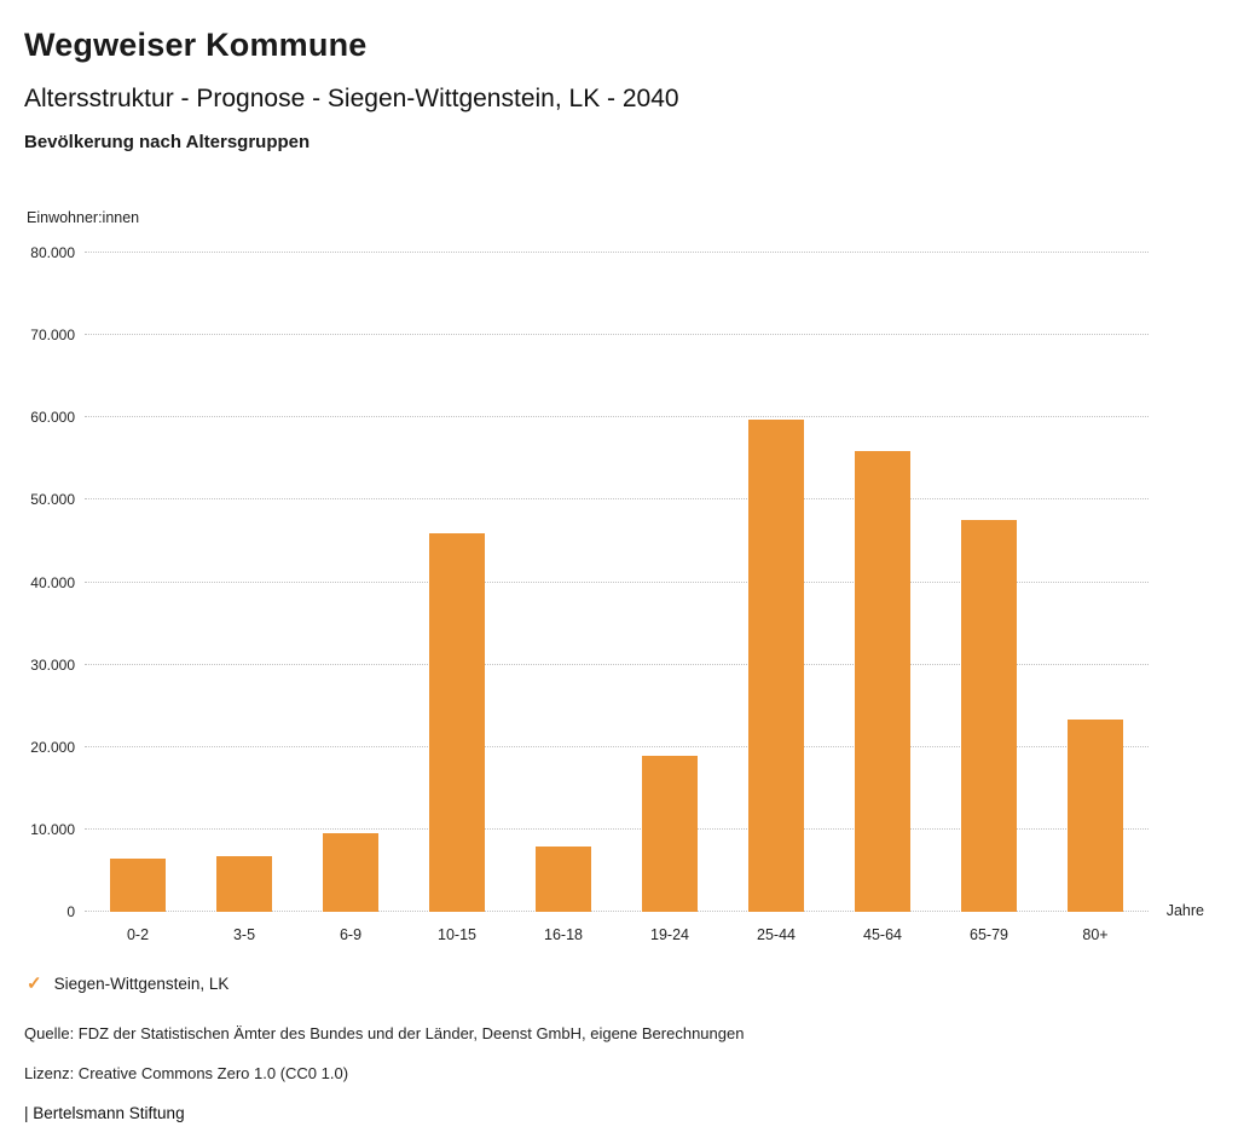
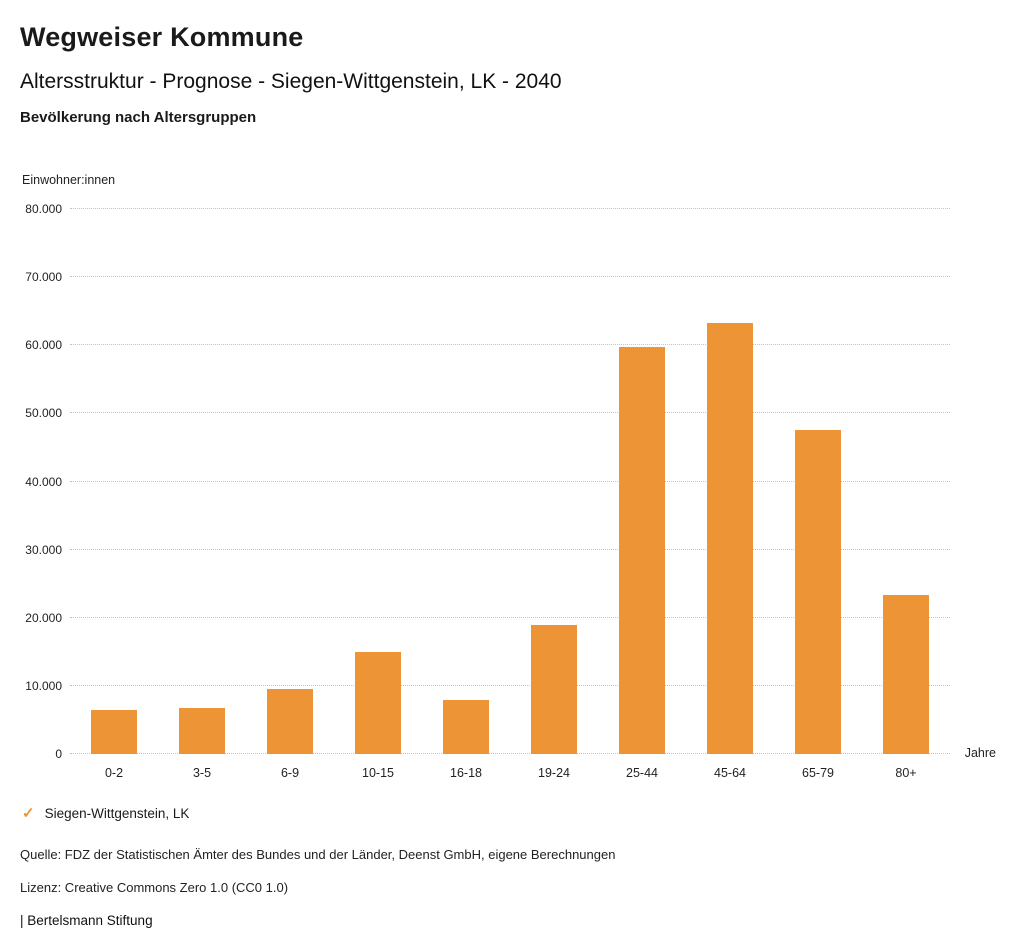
10-15: 46000 -> 15000
45-64: 56000 -> 63000
